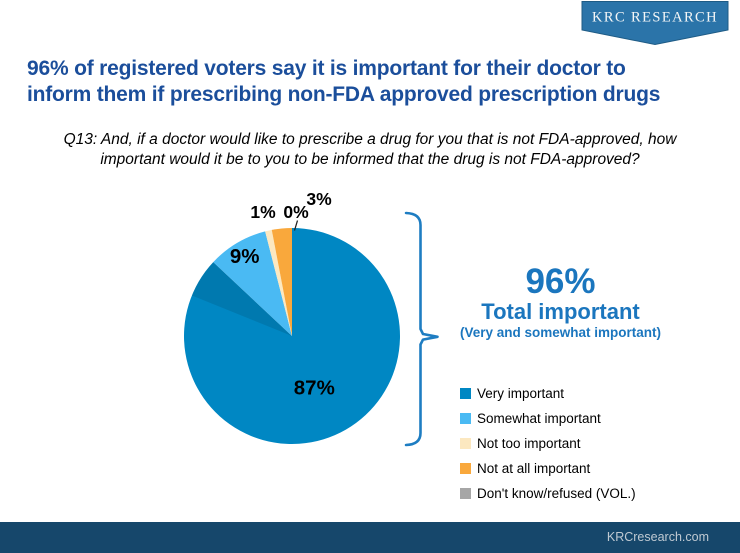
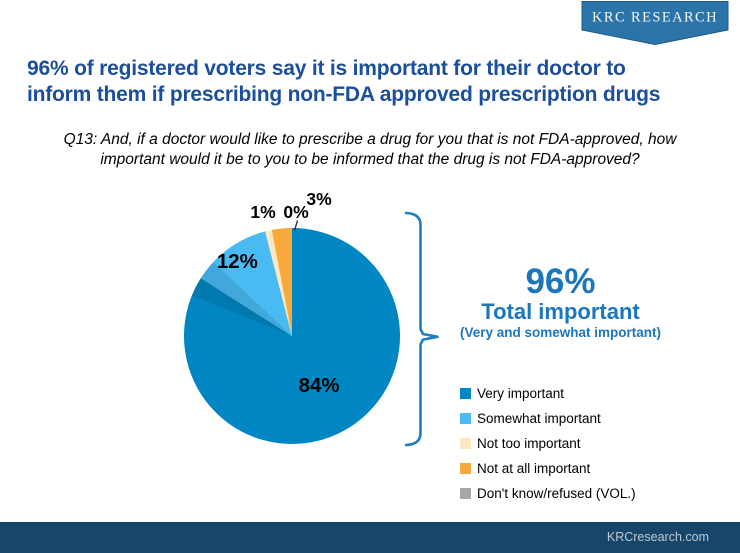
Very important: 87% -> 84%
Somewhat important: 9% -> 12%
